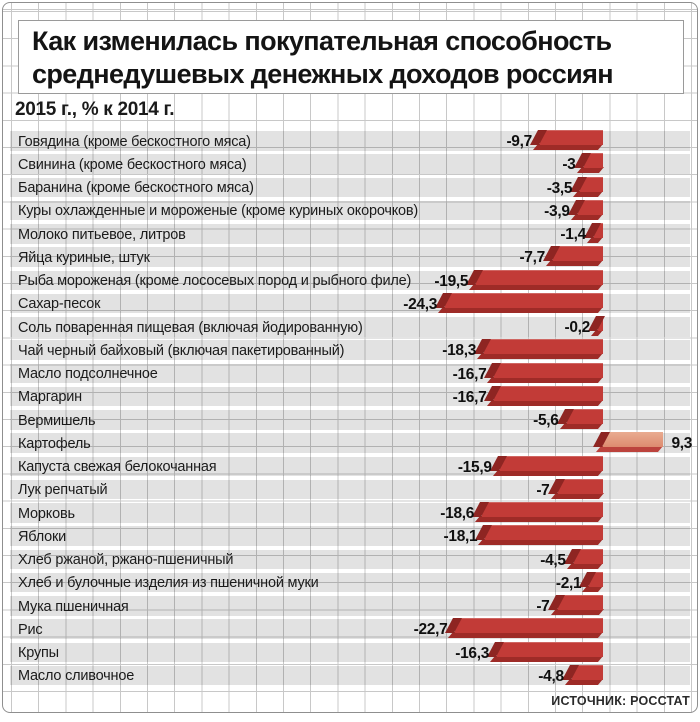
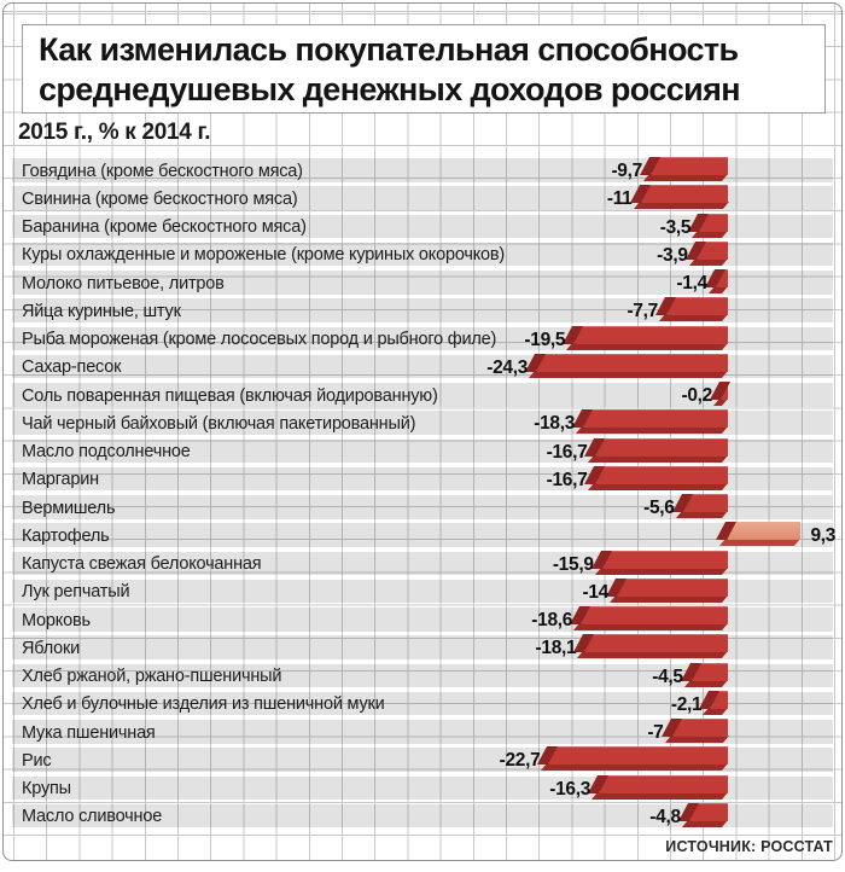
Свинина (кроме бескостного мяса): -3 -> -11
Лук репчатый: -7 -> -14
